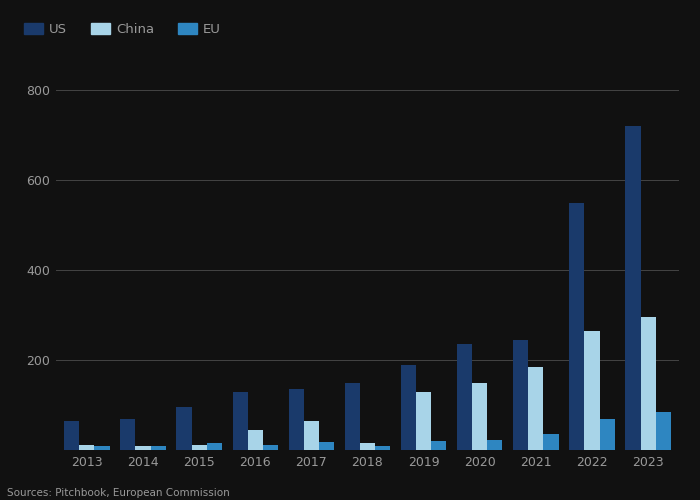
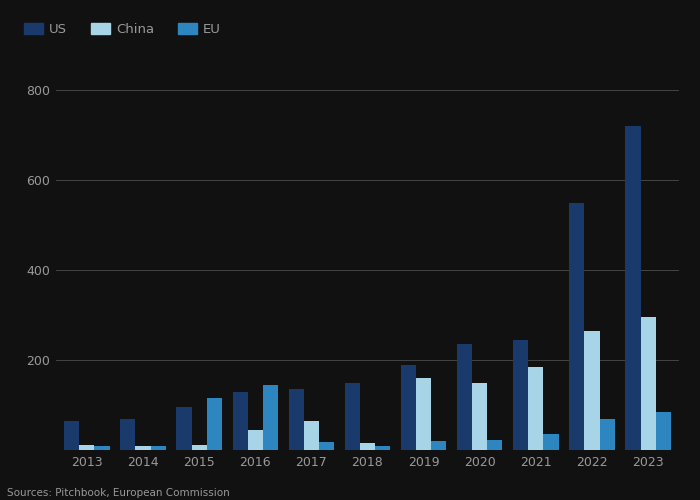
EU/2015: 15 -> 115
EU/2016: 12 -> 145
China/2019: 130 -> 160
